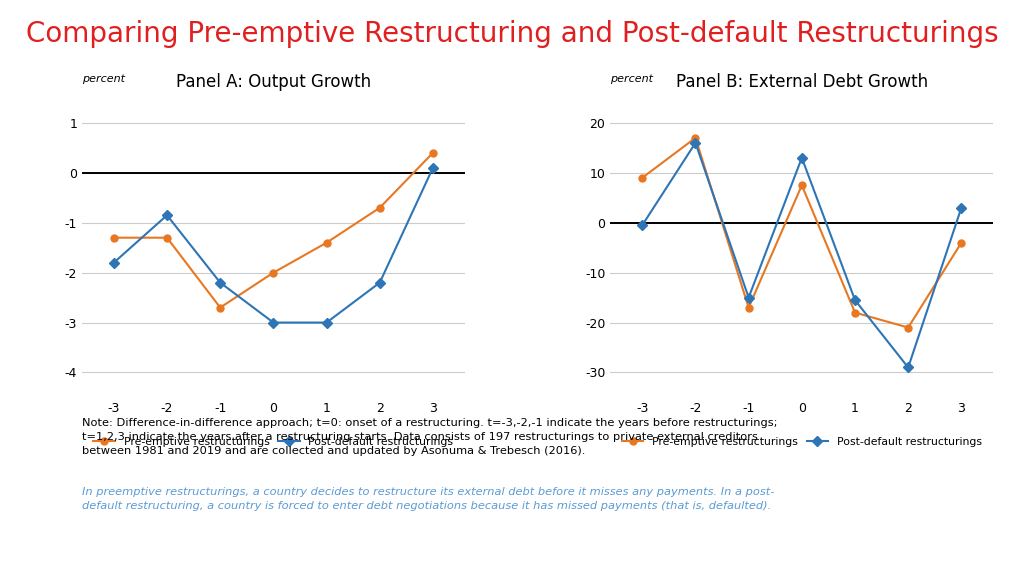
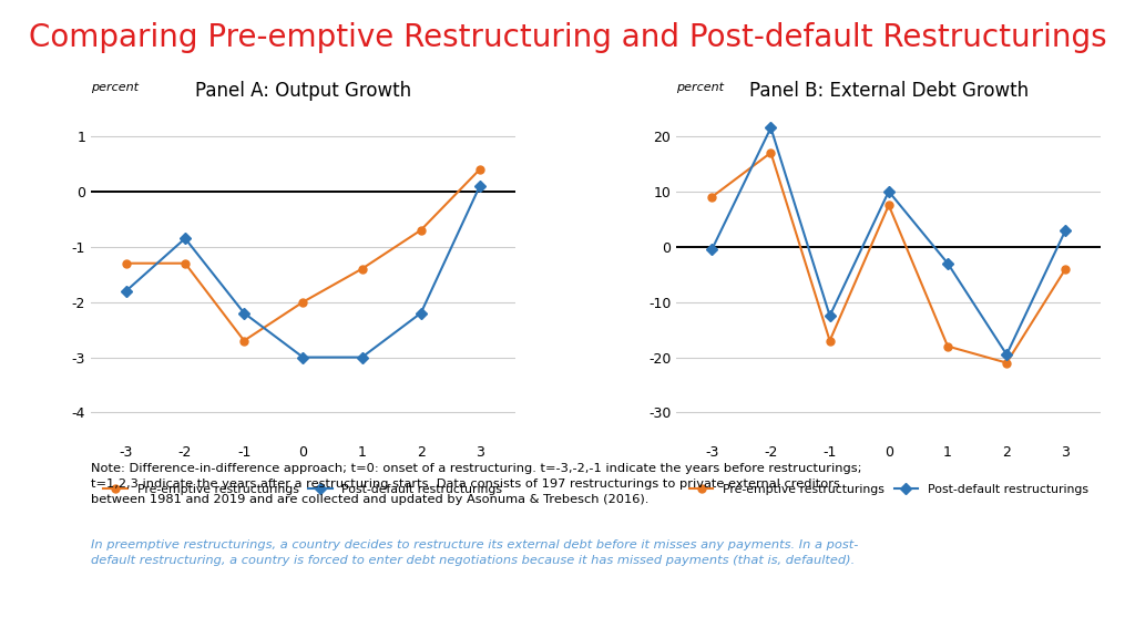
Panel B: External Debt Growth/Post-default restructurings/-2: 16.0 -> 21.5
Panel B: External Debt Growth/Post-default restructurings/-1: -15.0 -> -12.5
Panel B: External Debt Growth/Post-default restructurings/0: 13.0 -> 10.0
Panel B: External Debt Growth/Post-default restructurings/1: -15.5 -> -3.0
Panel B: External Debt Growth/Post-default restructurings/2: -29.0 -> -19.5
